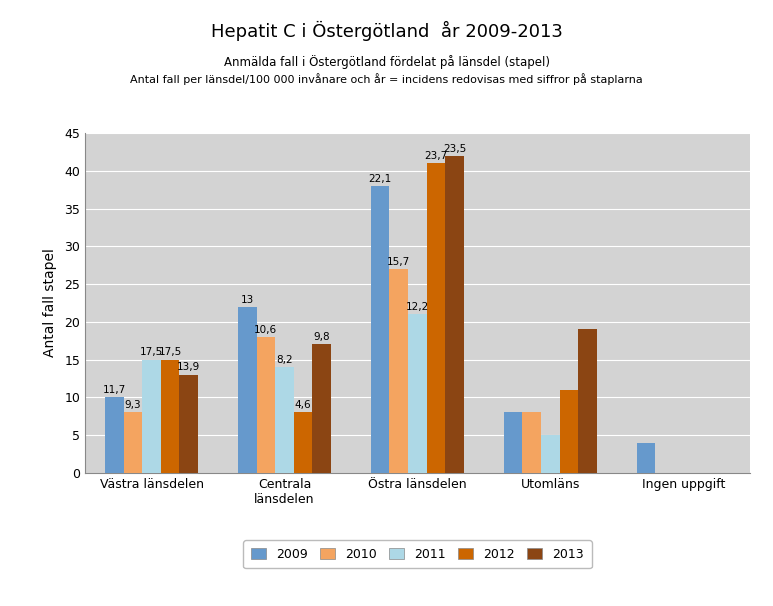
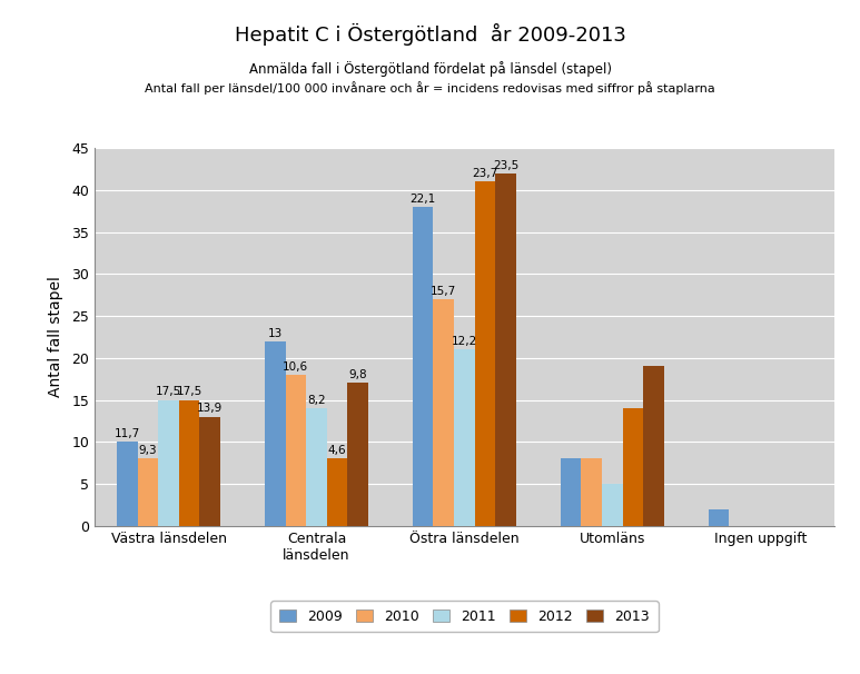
2012/Utomläns: 11 -> 14
2009/Ingen uppgift: 4 -> 2
